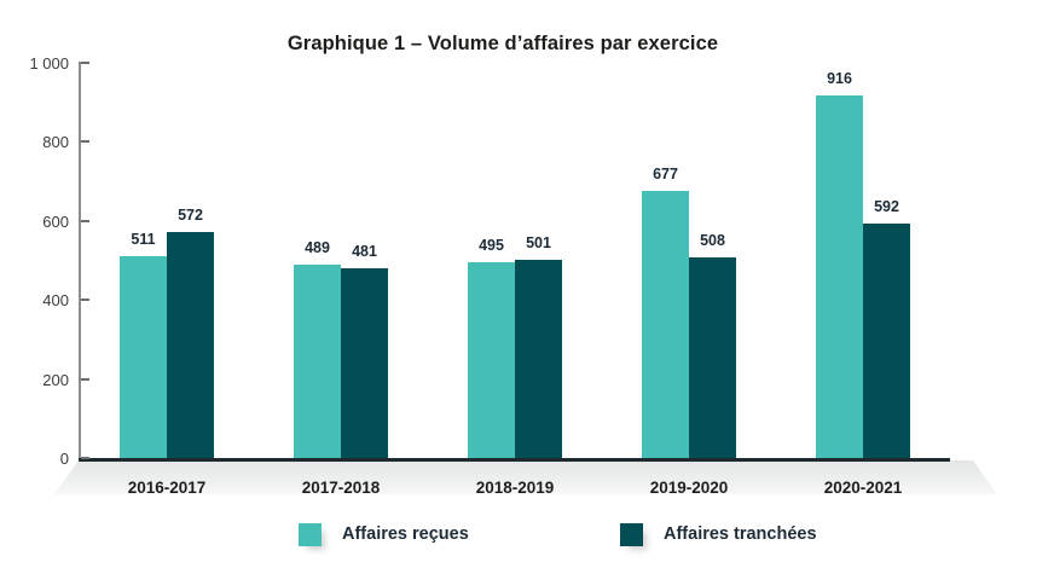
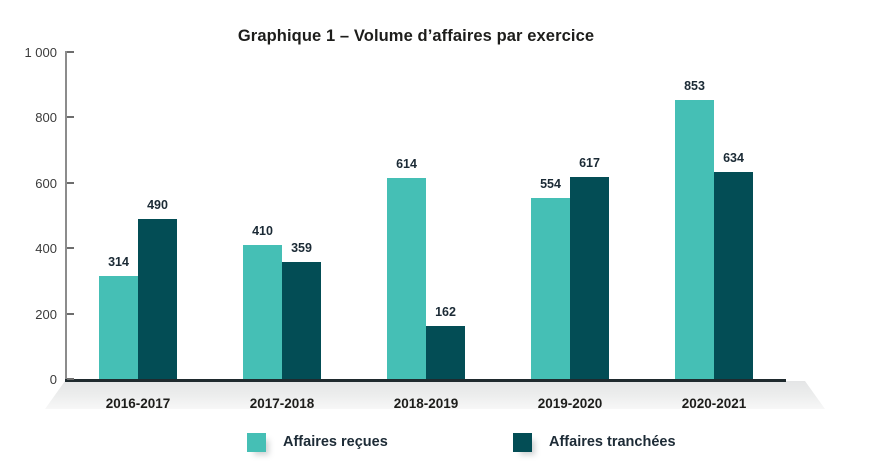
Affaires reçues/2016-2017: 511 -> 314
Affaires tranchées/2016-2017: 572 -> 490
Affaires reçues/2017-2018: 489 -> 410
Affaires tranchées/2017-2018: 481 -> 359
Affaires reçues/2018-2019: 495 -> 614
Affaires tranchées/2018-2019: 501 -> 162
Affaires reçues/2019-2020: 677 -> 554
Affaires tranchées/2019-2020: 508 -> 617
Affaires reçues/2020-2021: 916 -> 853
Affaires tranchées/2020-2021: 592 -> 634
